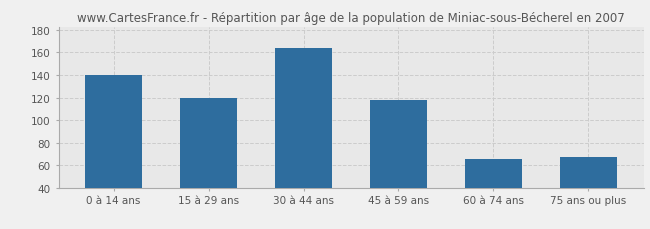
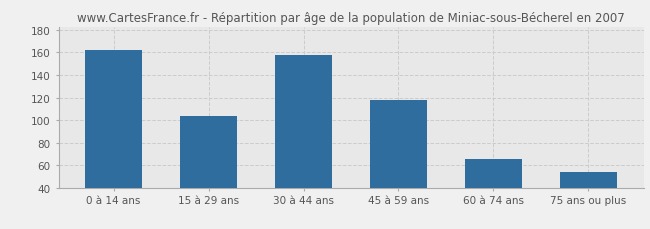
0 à 14 ans: 140 -> 162
15 à 29 ans: 120 -> 104
30 à 44 ans: 164 -> 158
75 ans ou plus: 67 -> 54
